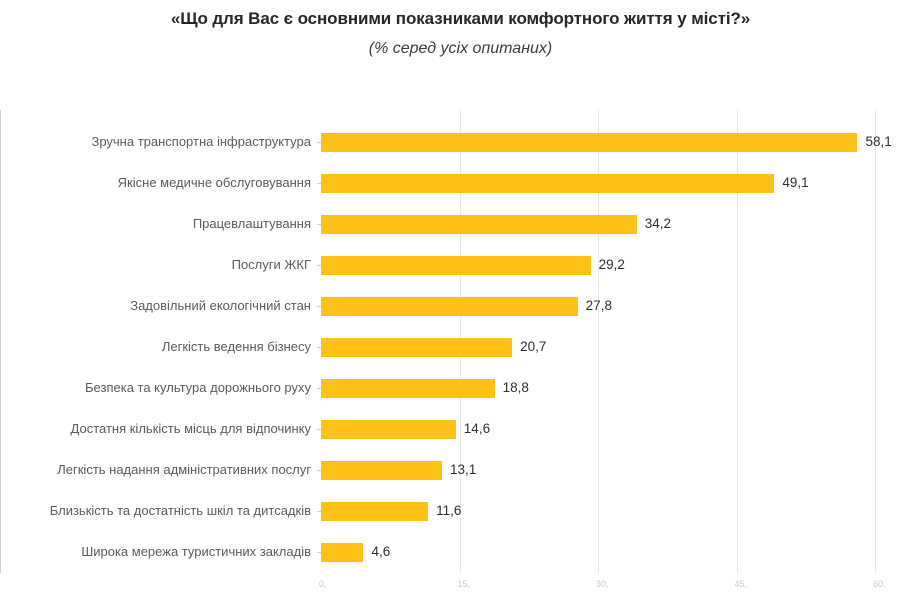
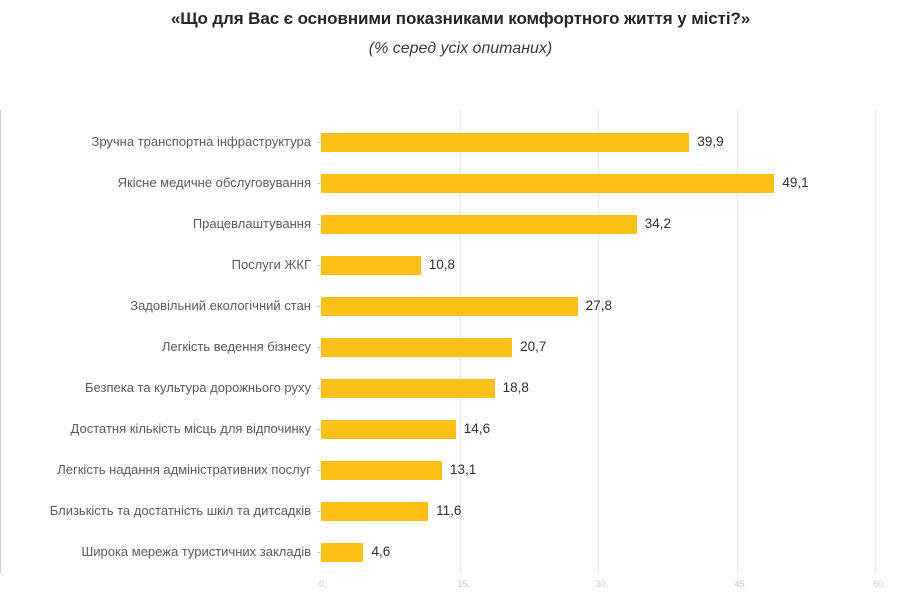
Зручна транспортна інфраструктура: 58,1 -> 39,9
Послуги ЖКГ: 29,2 -> 10,8
